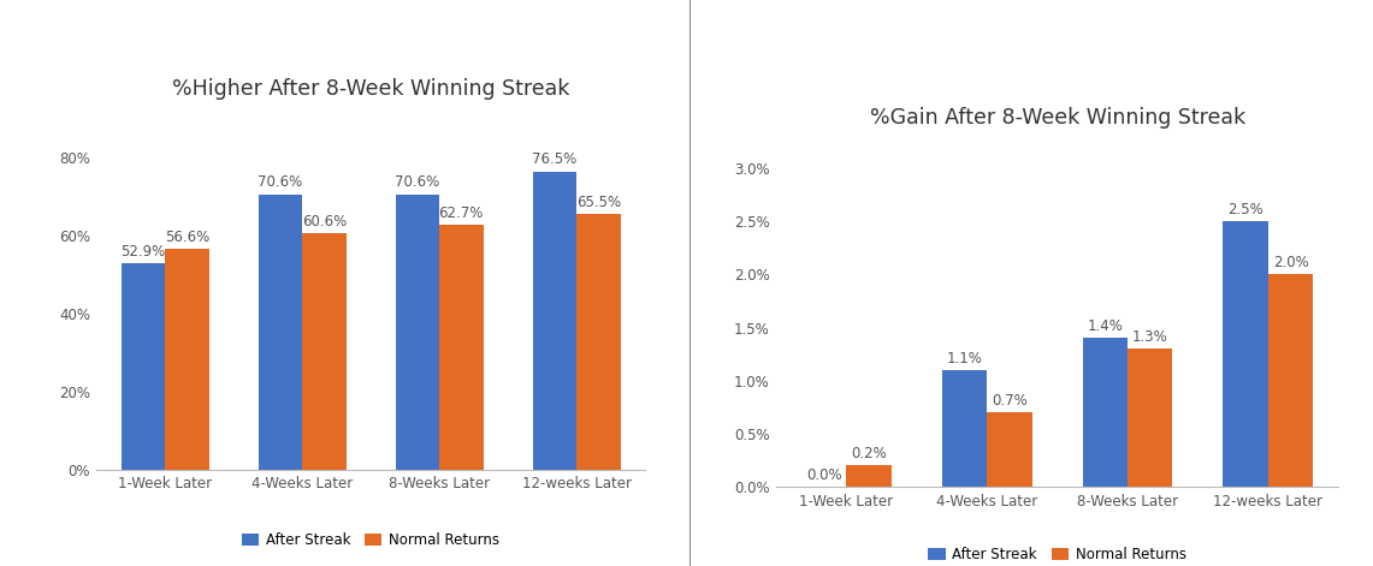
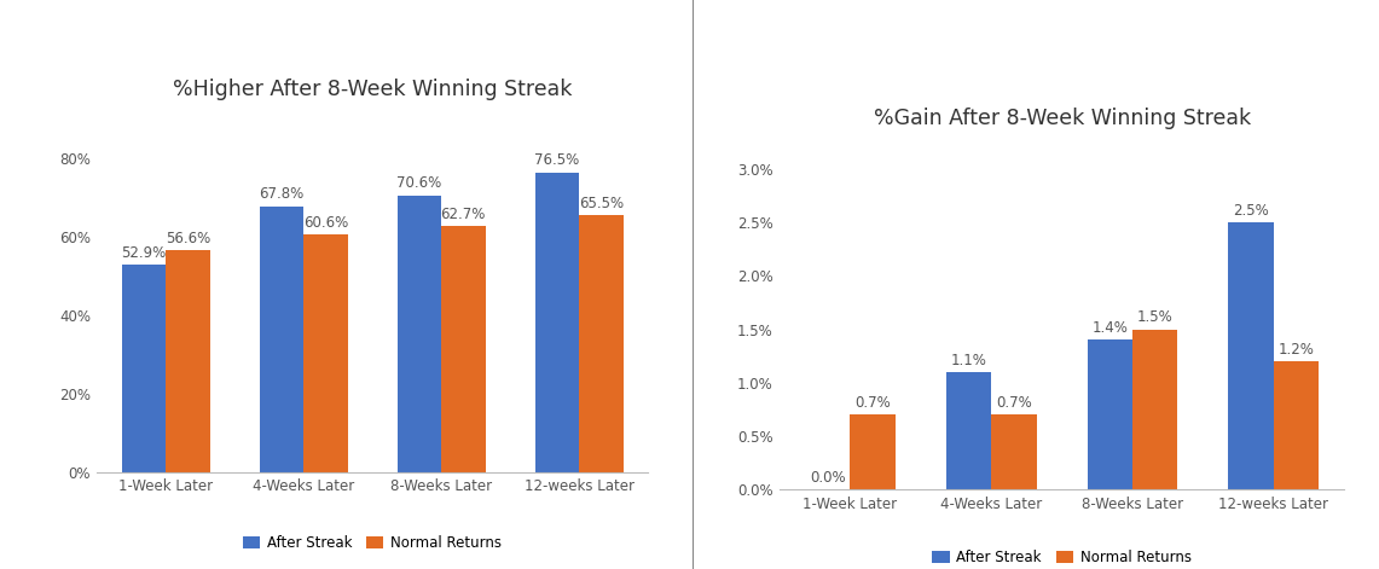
%Higher After 8-Week Winning Streak/After Streak/4-Weeks Later: 70.6% -> 67.8%
%Gain After 8-Week Winning Streak/Normal Returns/1-Week Later: 0.2% -> 0.7%
%Gain After 8-Week Winning Streak/Normal Returns/8-Weeks Later: 1.3% -> 1.5%
%Gain After 8-Week Winning Streak/Normal Returns/12-weeks Later: 2.0% -> 1.2%
